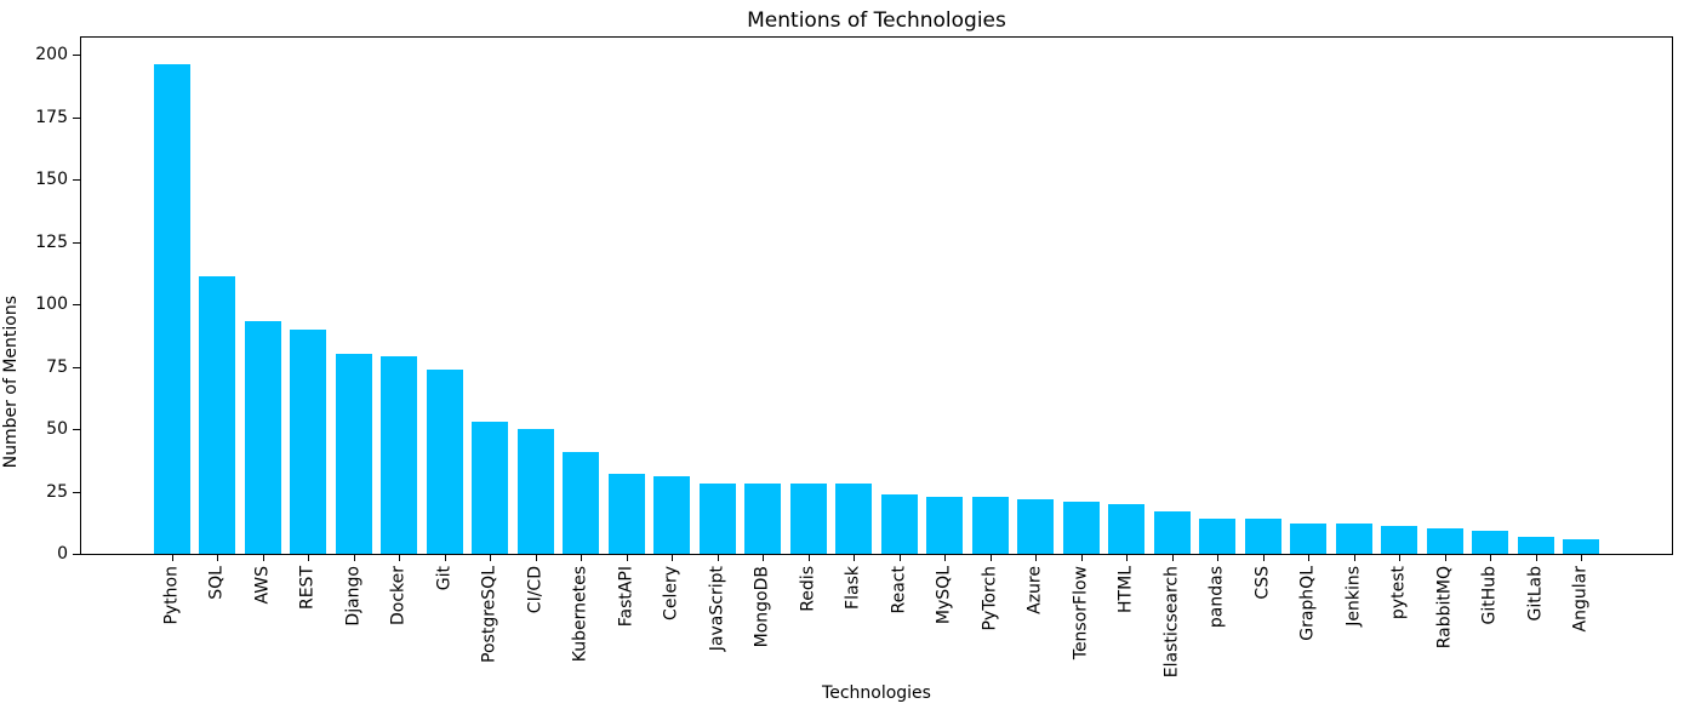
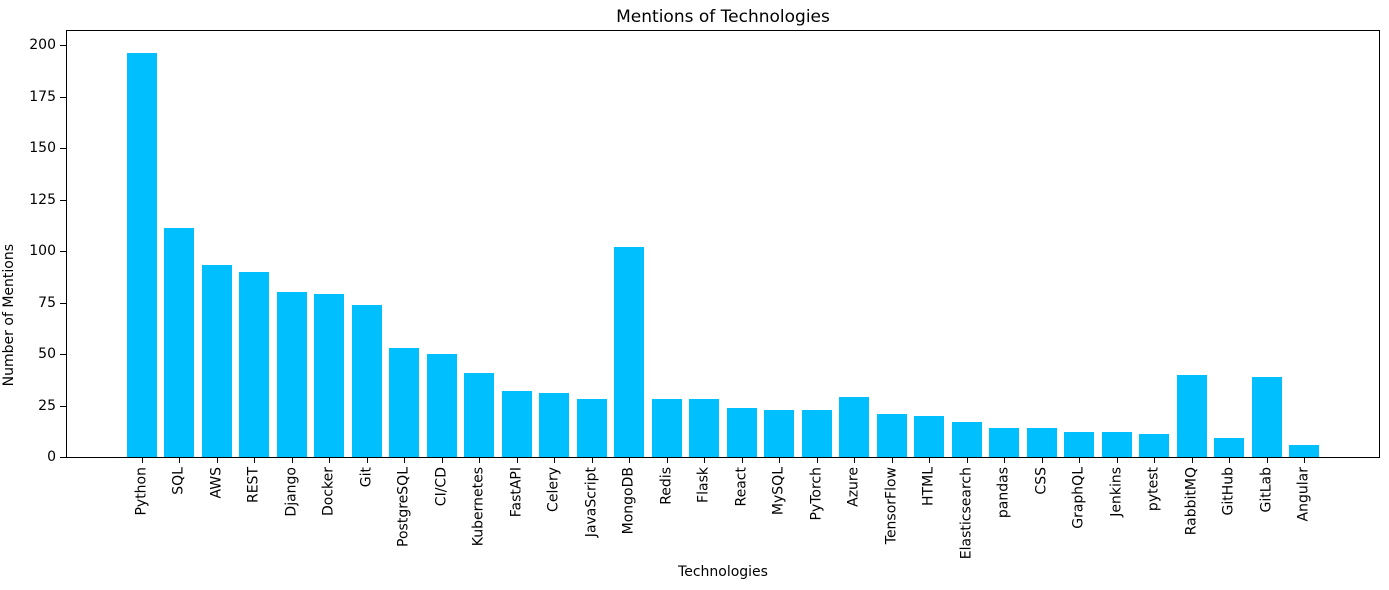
MongoDB: 28 -> 102
Azure: 22 -> 29
RabbitMQ: 10 -> 40
GitLab: 7 -> 39
